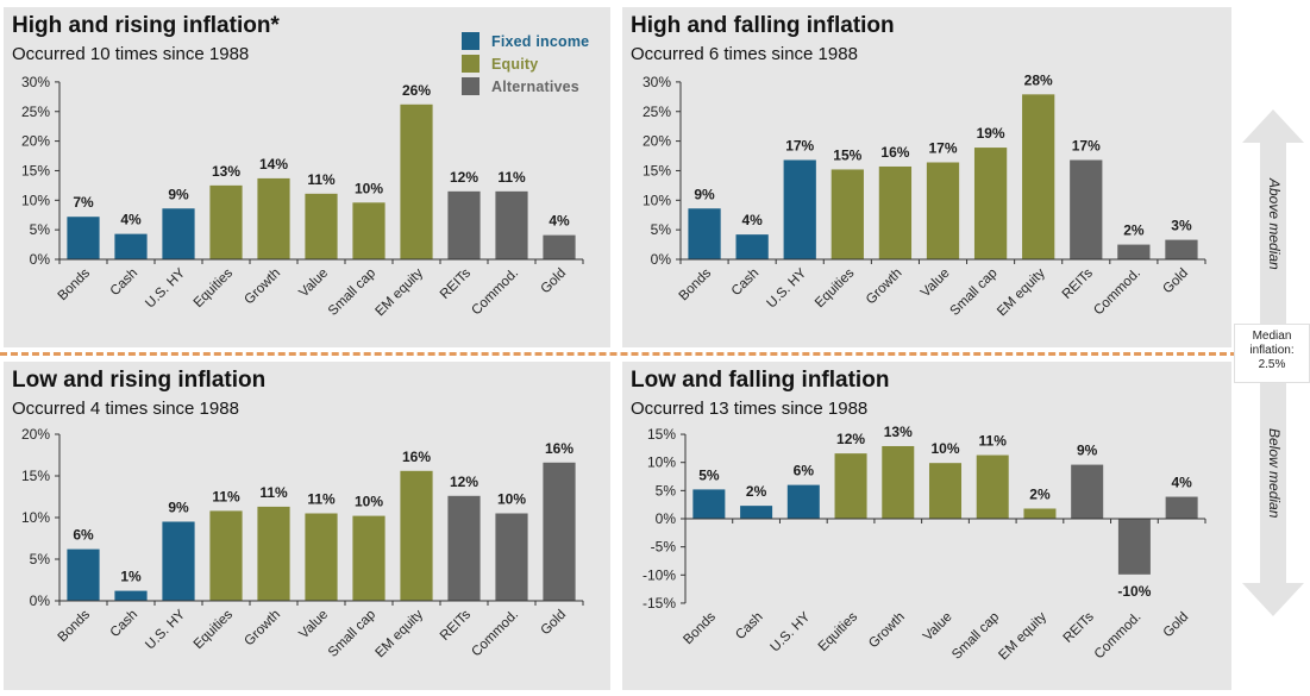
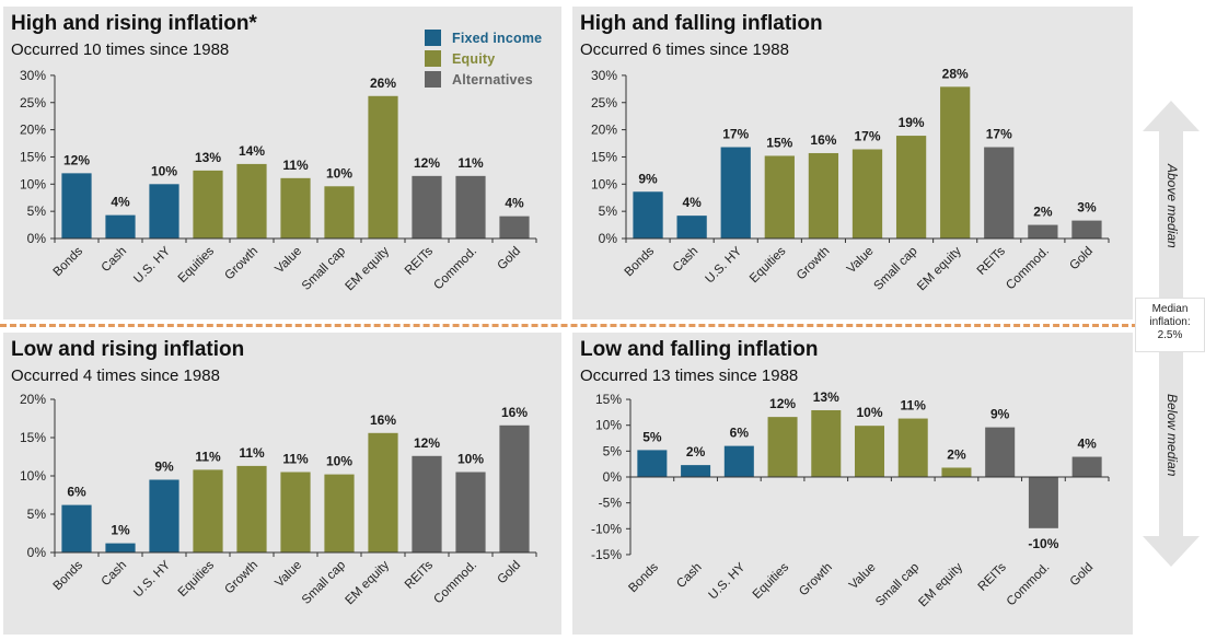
High and rising inflation*/Bonds: 7% -> 12%
High and rising inflation*/U.S. HY: 9% -> 10%
